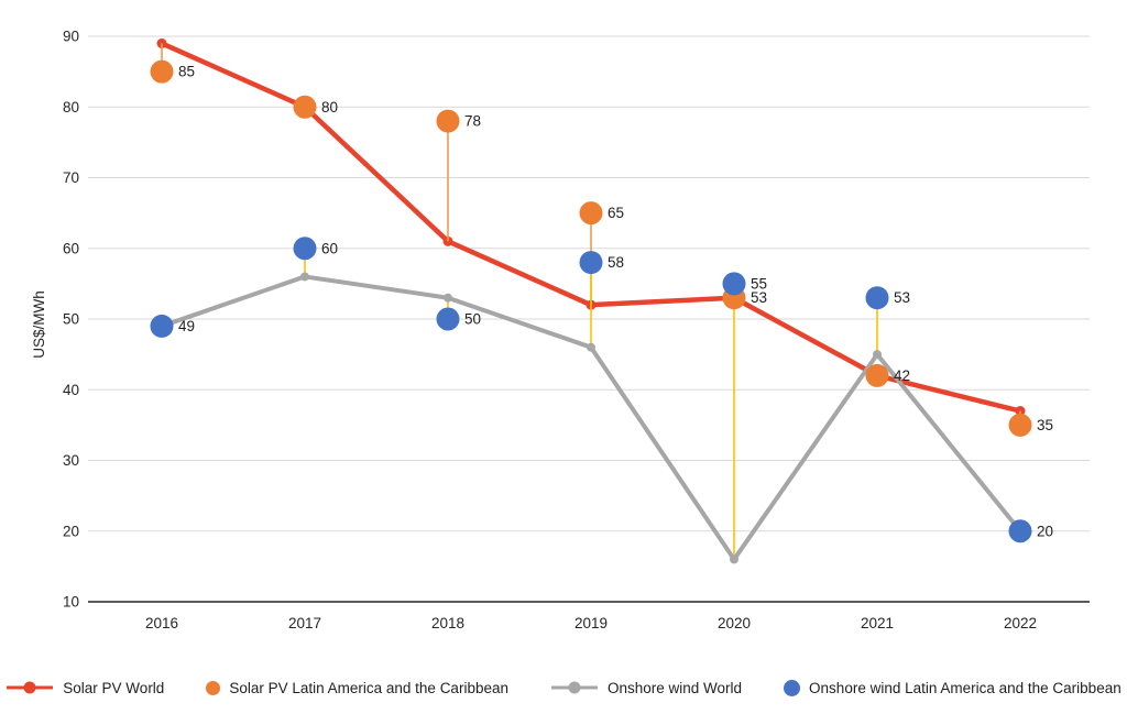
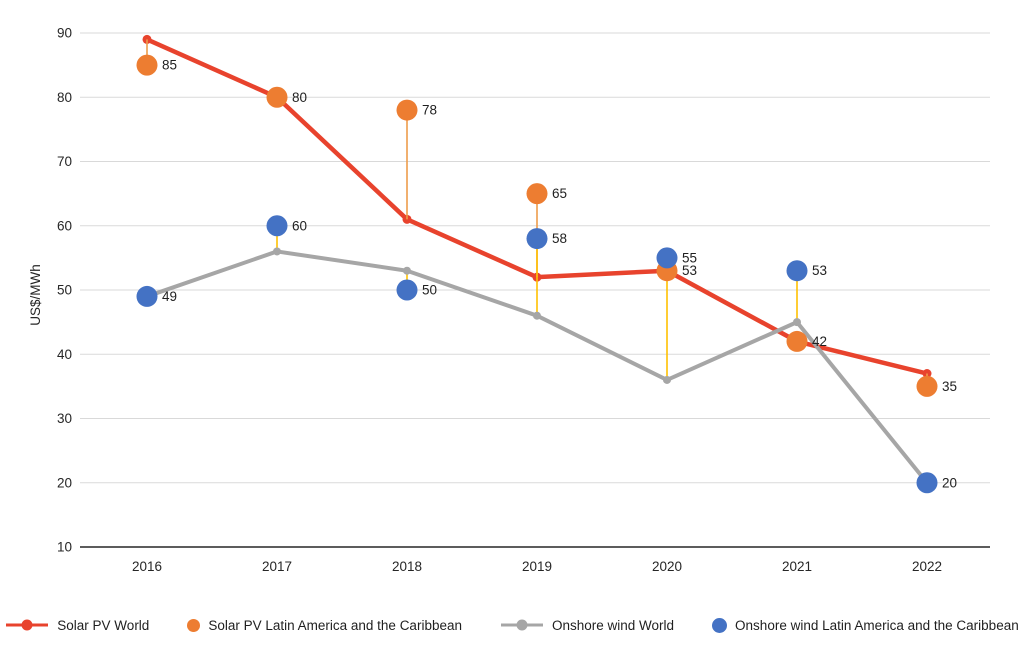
Onshore wind World/2020: 16 -> 36
